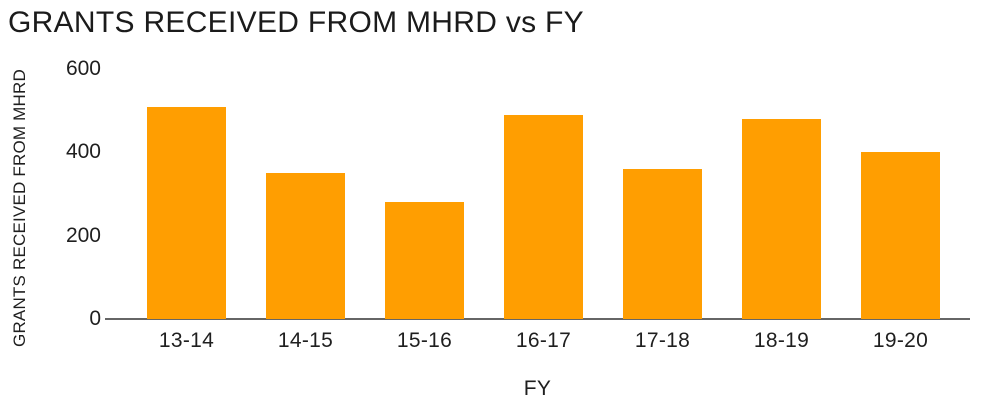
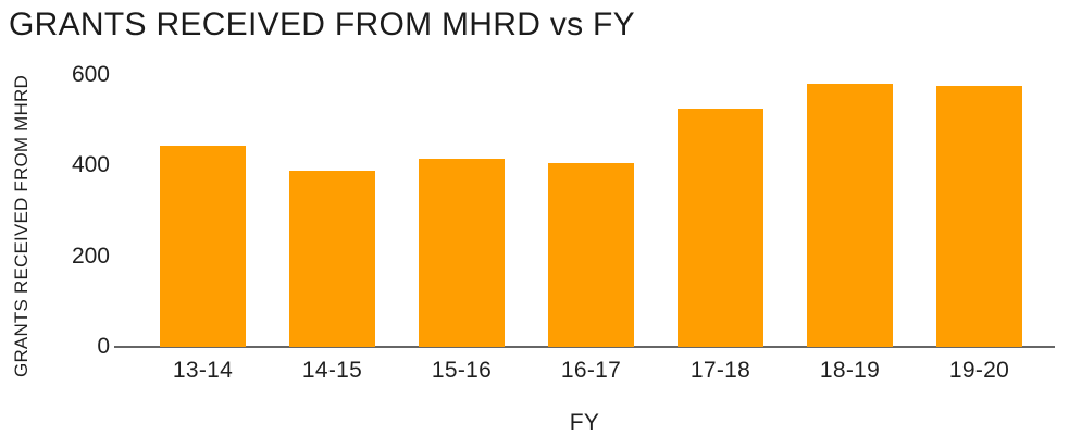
13-14: 510 -> 440
14-15: 350 -> 390
15-16: 280 -> 420
16-17: 490 -> 400
17-18: 360 -> 520
18-19: 480 -> 580
19-20: 400 -> 580
